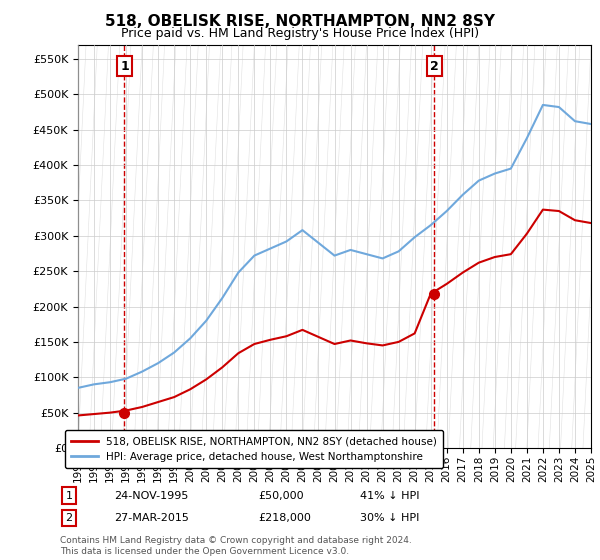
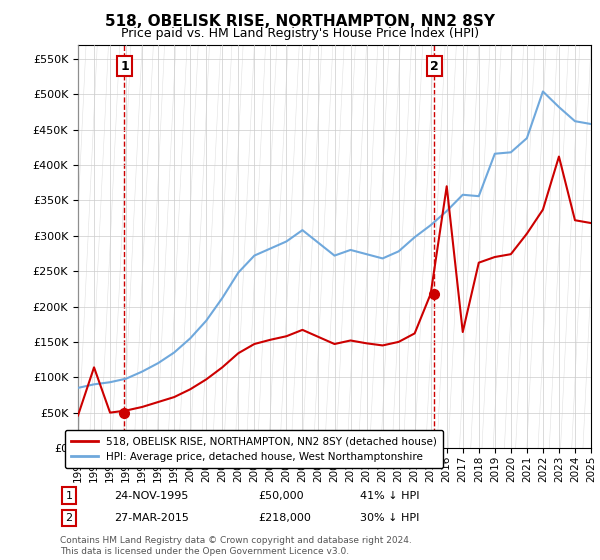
518, OBELISK RISE, NORTHAMPTON, NN2 8SY (detached house)/1994: £48K -> £114K
518, OBELISK RISE, NORTHAMPTON, NN2 8SY (detached house)/2016: £232K -> £370K
518, OBELISK RISE, NORTHAMPTON, NN2 8SY (detached house)/2017: £248K -> £164K
HPI: Average price, detached house, West Northamptonshire/2018: £378K -> £356K
HPI: Average price, detached house, West Northamptonshire/2019: £388K -> £416K
HPI: Average price, detached house, West Northamptonshire/2020: £395K -> £418K
HPI: Average price, detached house, West Northamptonshire/2022: £485K -> £504K
518, OBELISK RISE, NORTHAMPTON, NN2 8SY (detached house)/2023: £335K -> £412K
